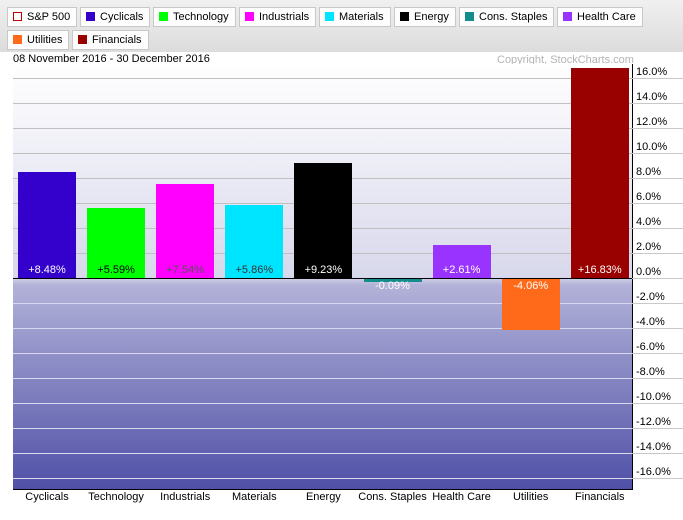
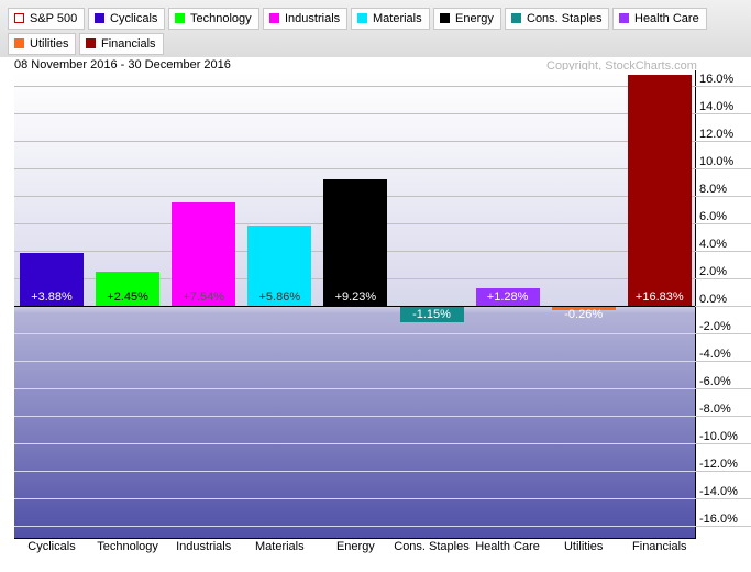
Cyclicals: +8.48% -> +3.88%
Technology: +5.59% -> +2.45%
Cons. Staples: -0.09% -> -1.15%
Health Care: +2.61% -> +1.28%
Utilities: -4.06% -> -0.26%
